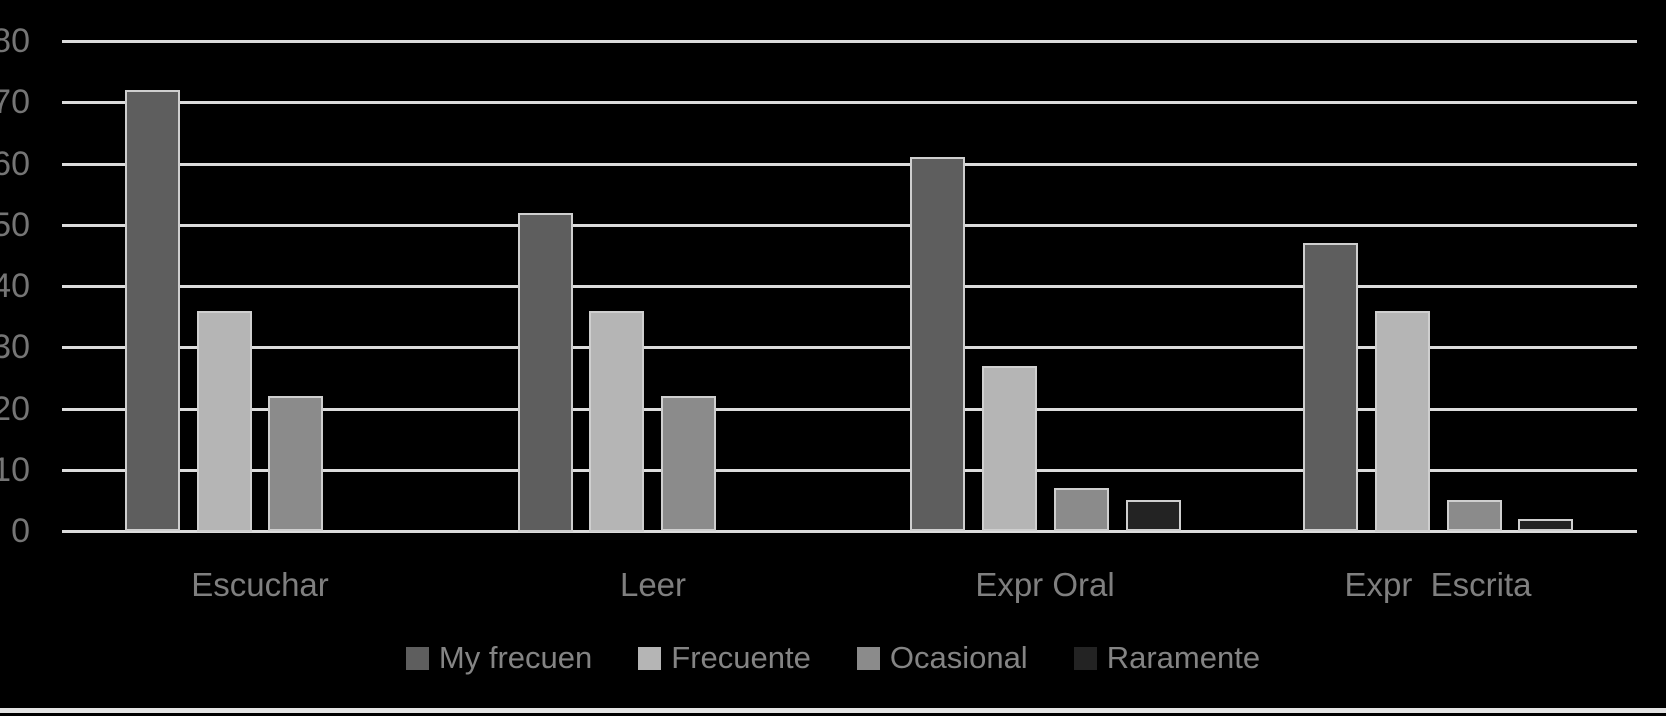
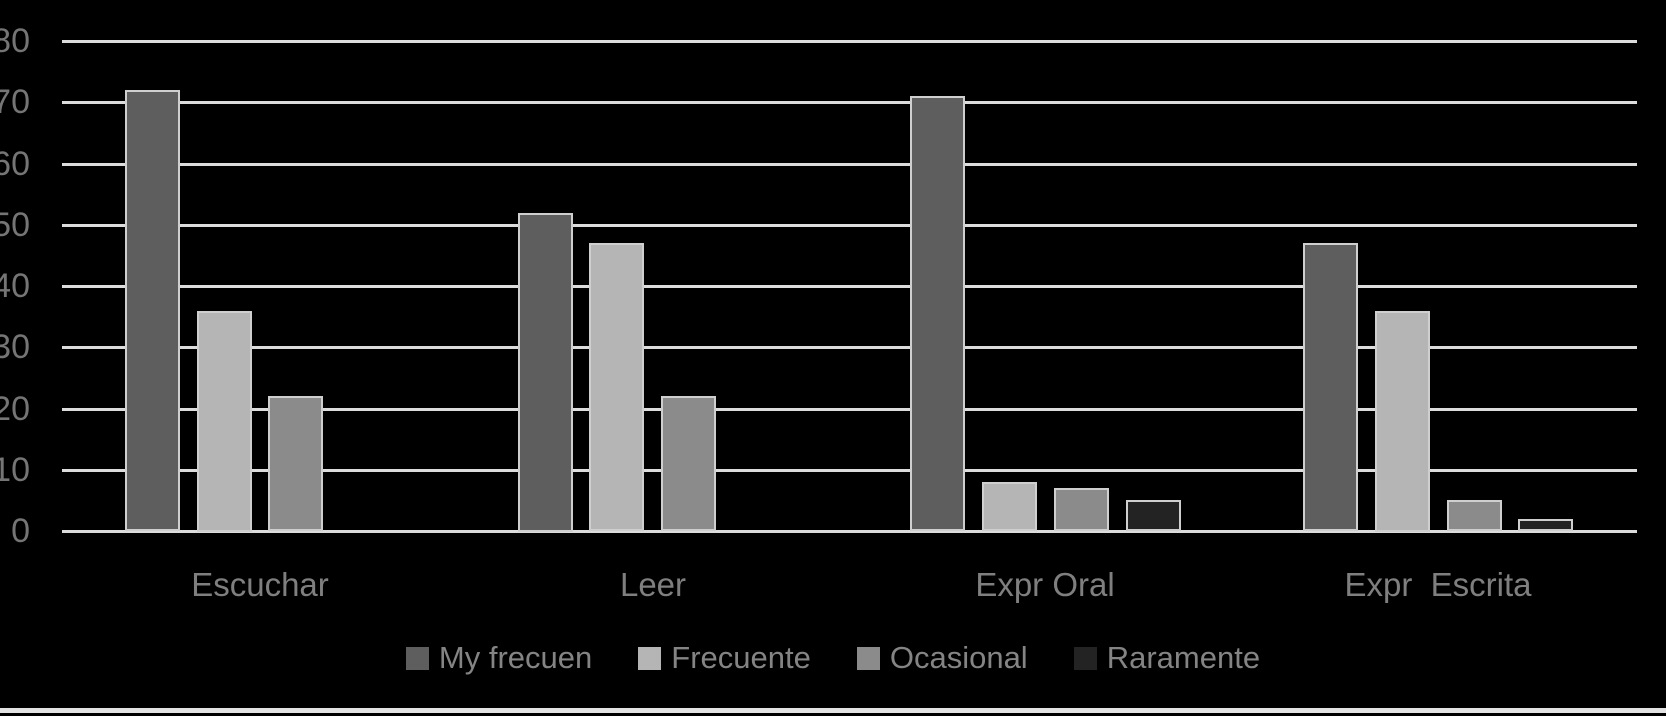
Frecuente/Leer: 36 -> 47
My frecuen/Expr Oral: 61 -> 71
Frecuente/Expr Oral: 27 -> 8
